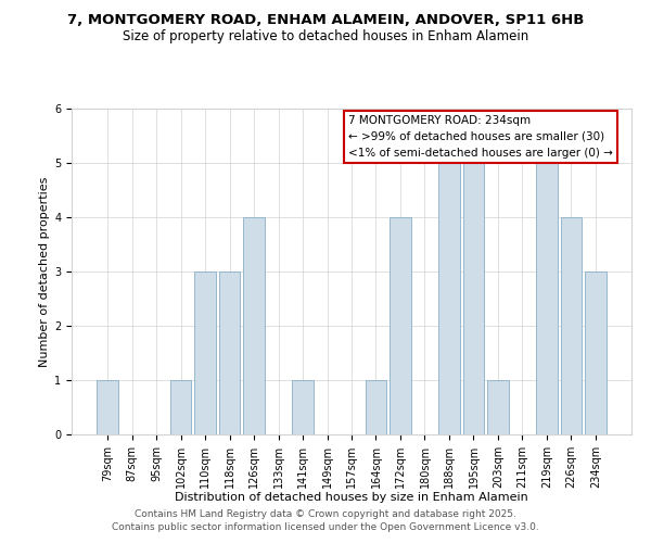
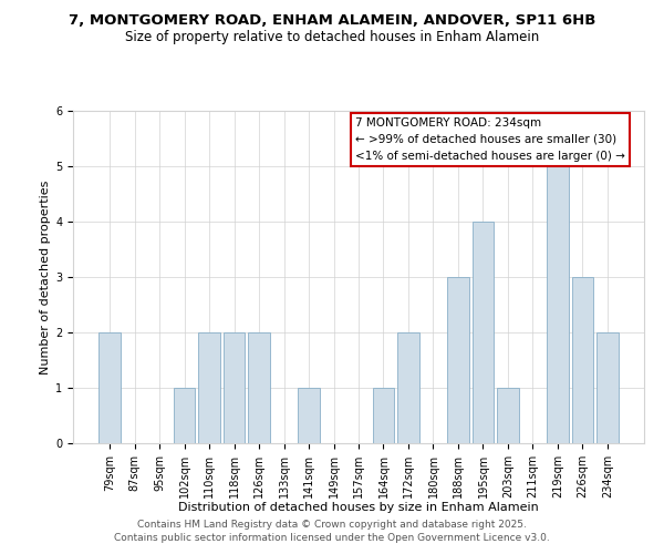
79sqm: 1 -> 2
110sqm: 3 -> 2
118sqm: 3 -> 2
126sqm: 4 -> 2
172sqm: 4 -> 2
188sqm: 5 -> 3
195sqm: 5 -> 4
226sqm: 4 -> 3
234sqm: 3 -> 2
